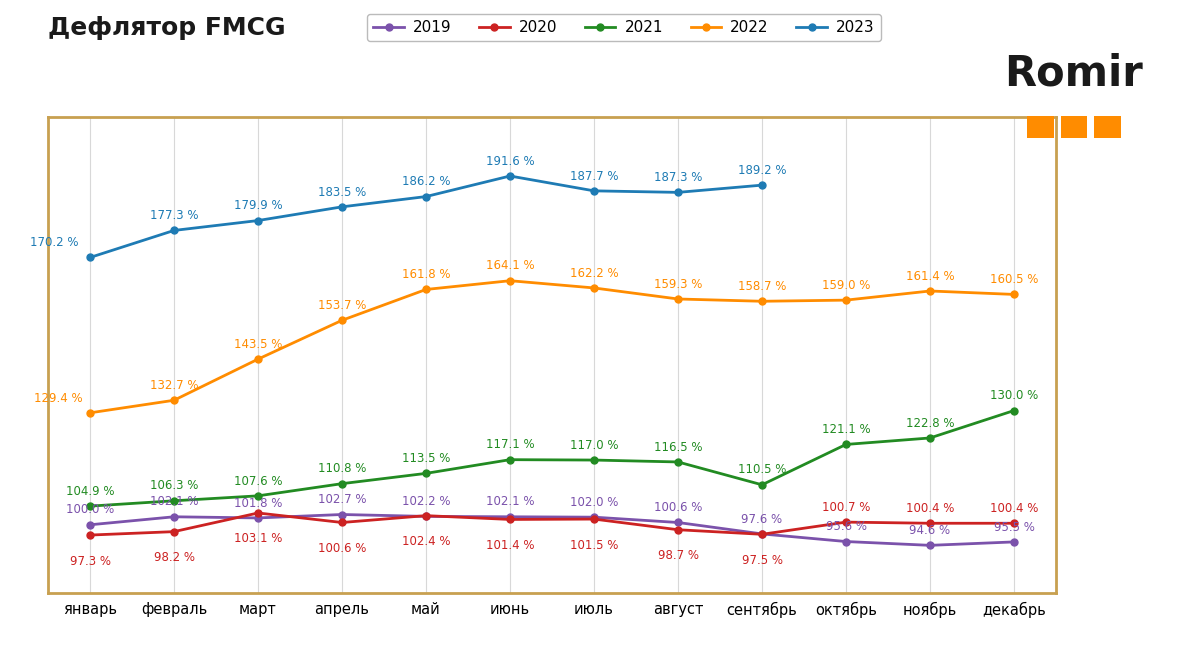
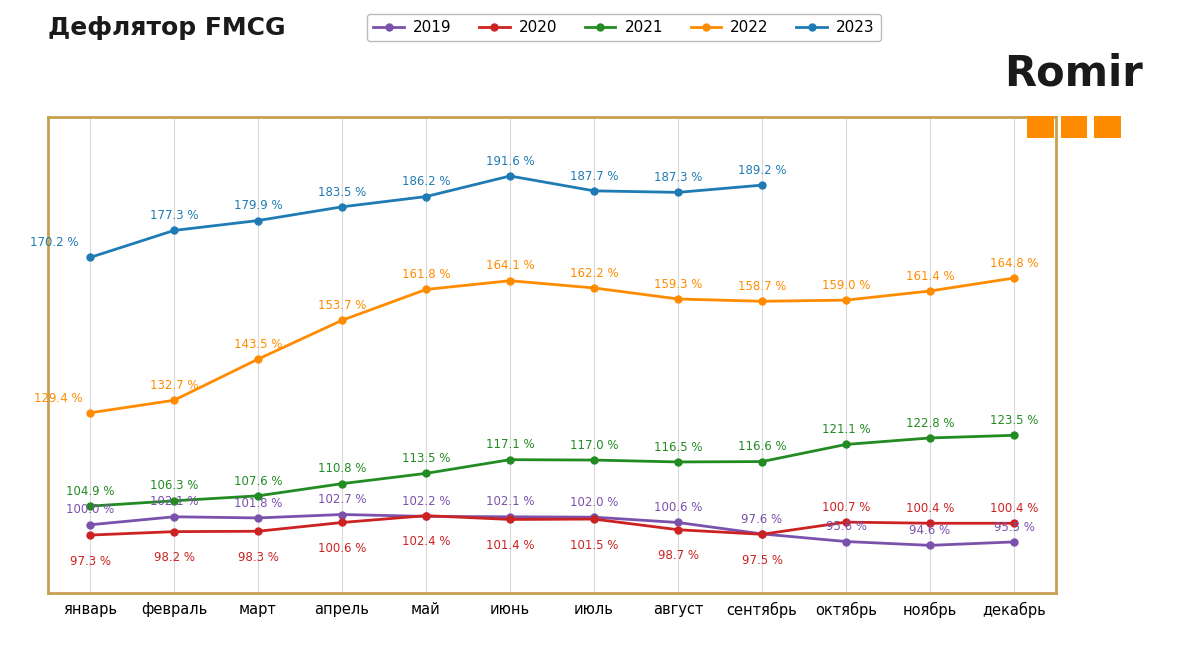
2020/март: 103.1 -> 98.3
2021/сентябрь: 110.5 -> 116.6
2021/декабрь: 130.0 -> 123.5
2022/декабрь: 160.5 -> 164.8
